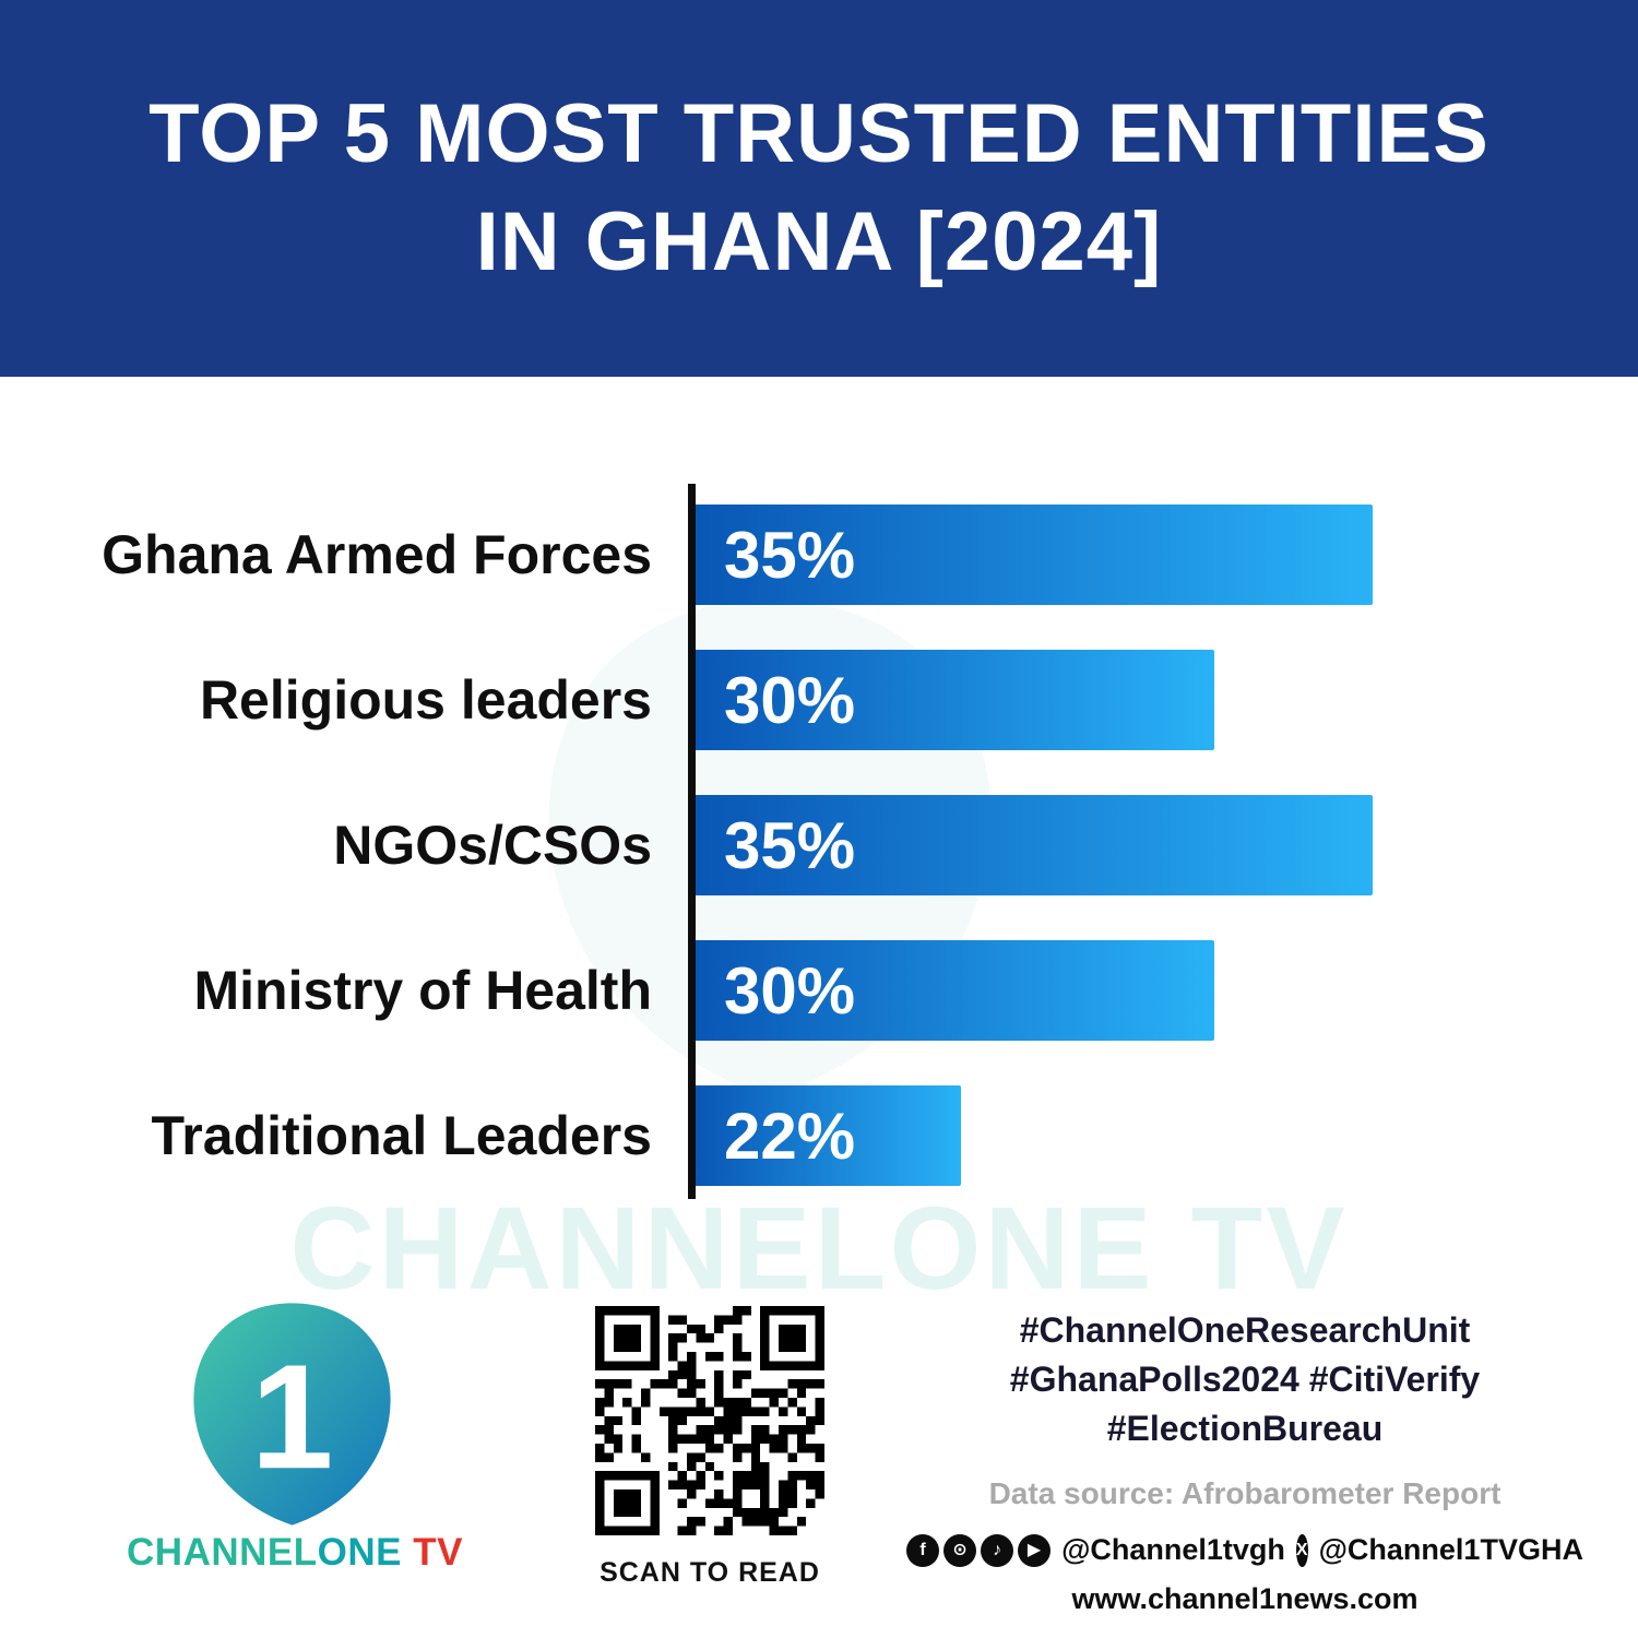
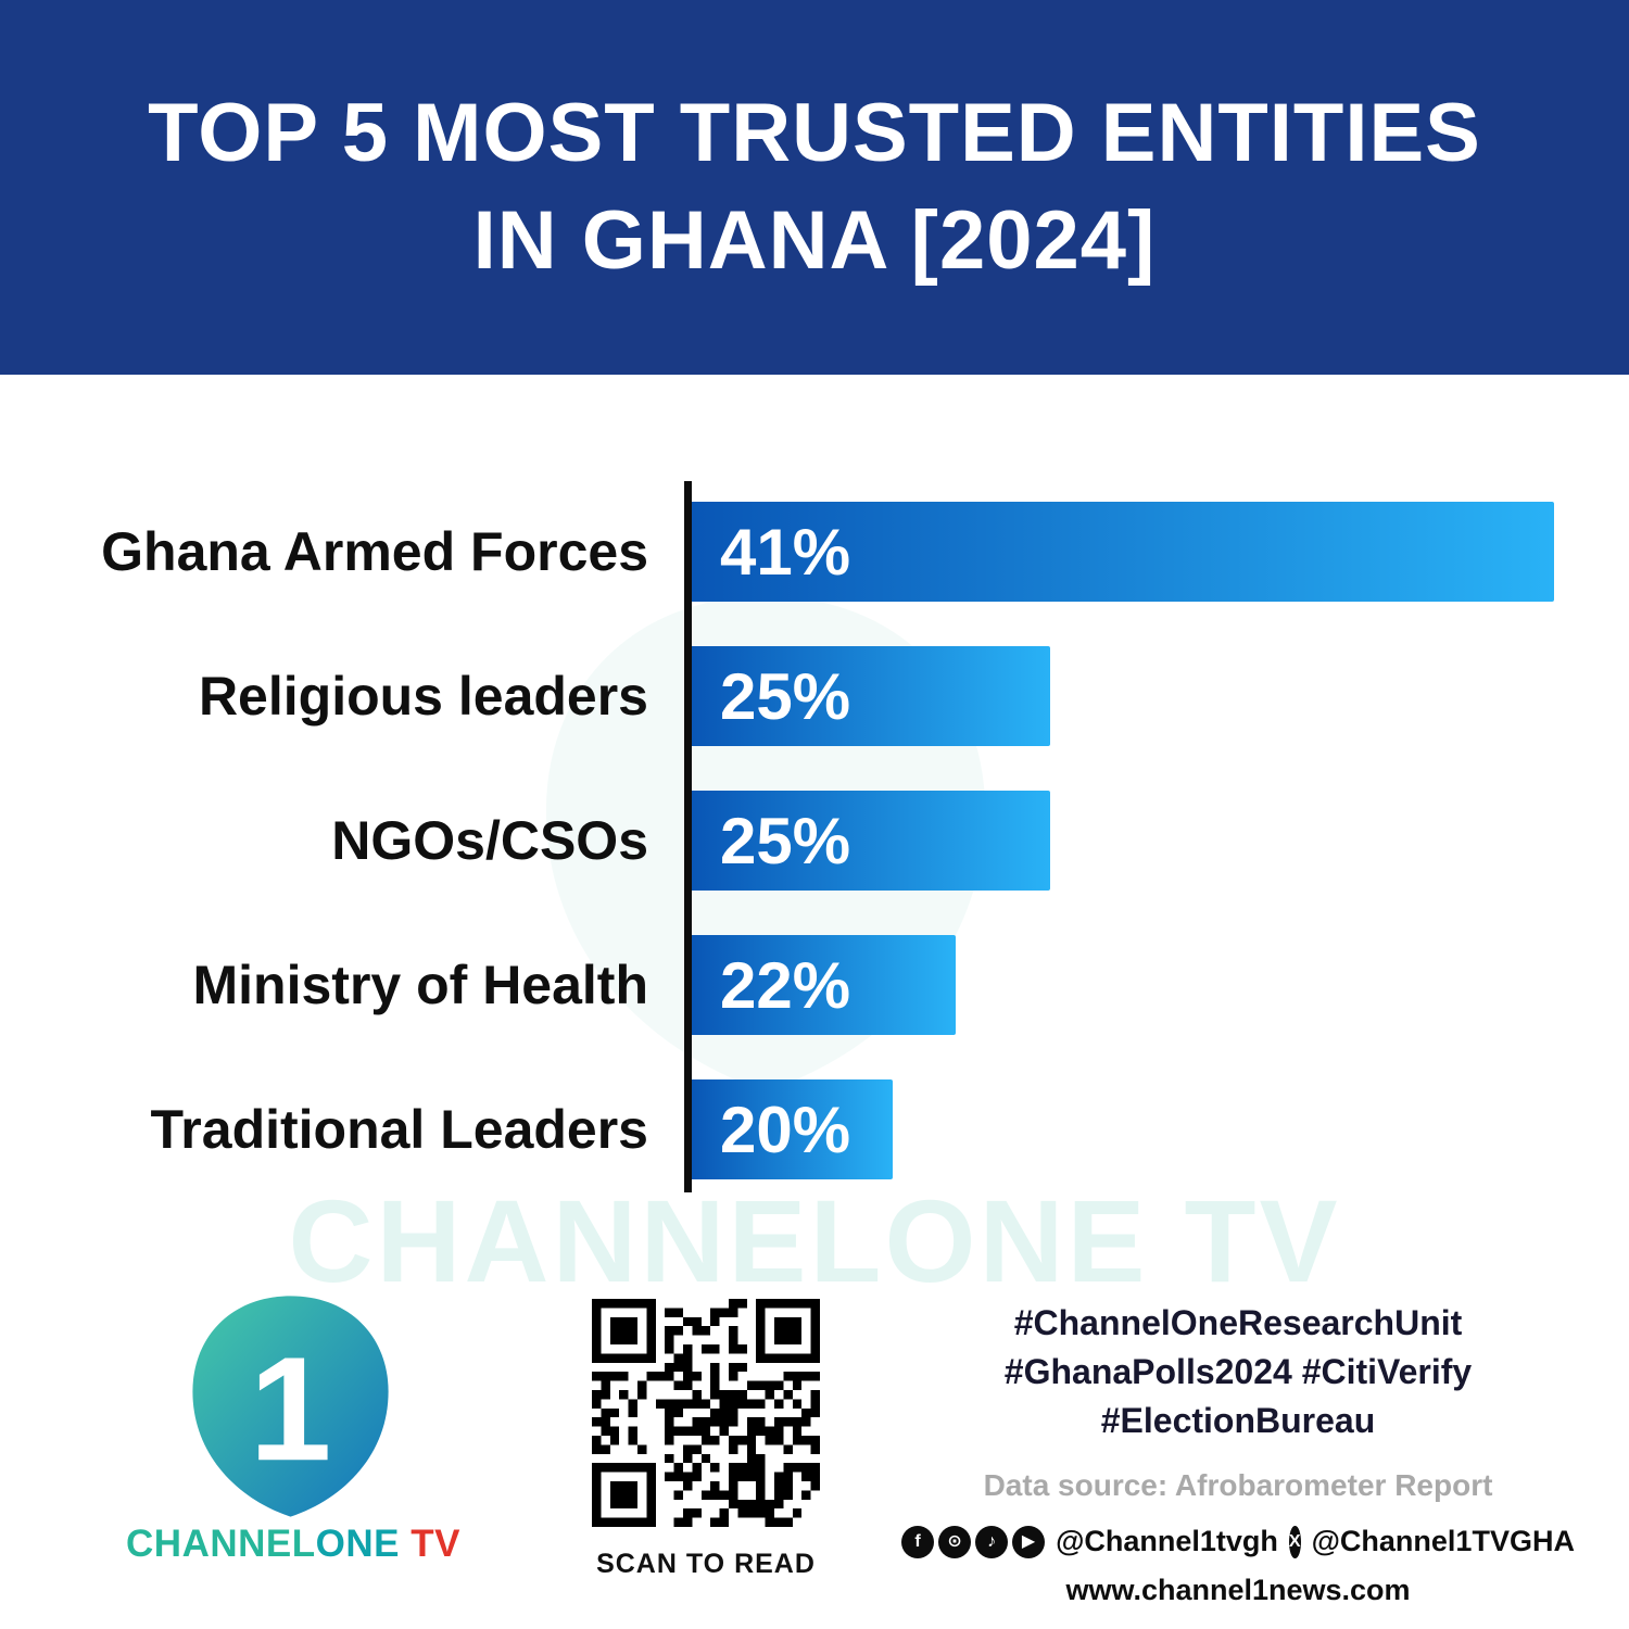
Ghana Armed Forces: 35% -> 41%
Religious leaders: 30% -> 25%
NGOs/CSOs: 35% -> 25%
Ministry of Health: 30% -> 22%
Traditional Leaders: 22% -> 20%
